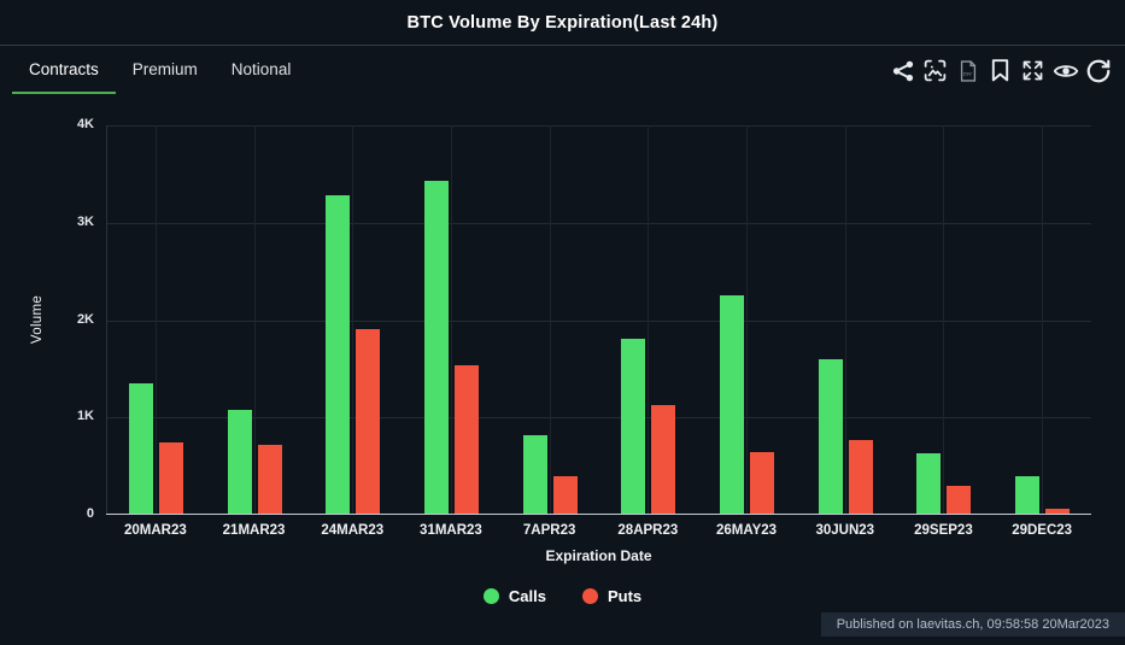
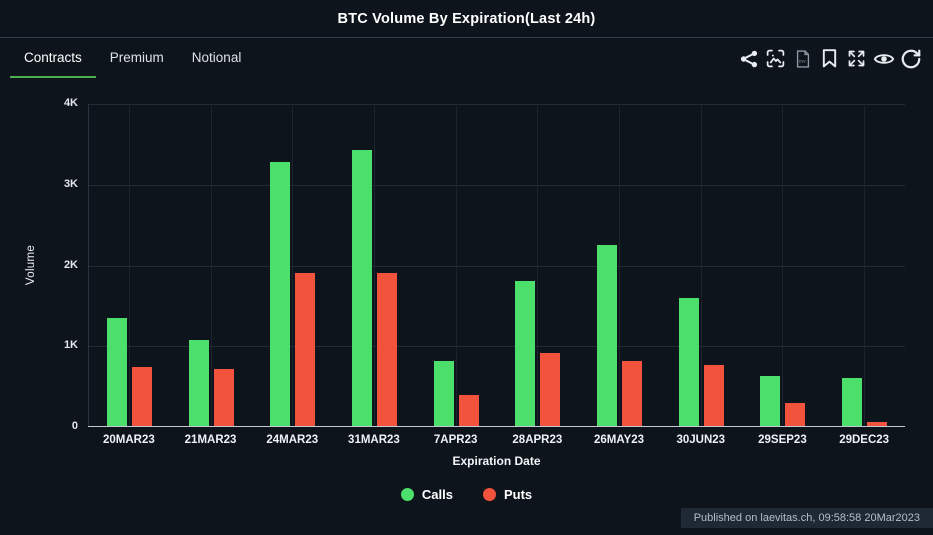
Puts/31MAR23: 1.5K -> 1.9K
Puts/28APR23: 1.1K -> 0.9K
Puts/26MAY23: 0.6K -> 0.8K
Calls/29DEC23: 0.4K -> 0.6K
